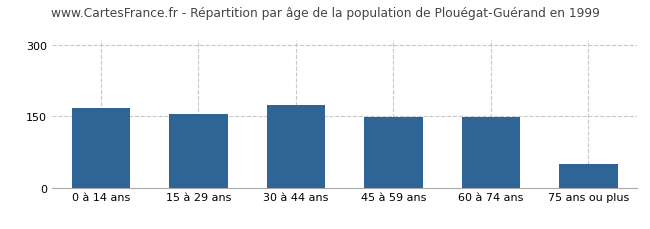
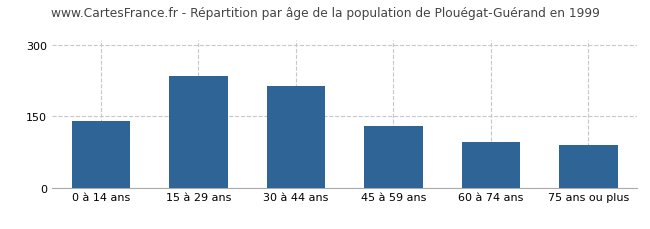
0 à 14 ans: 167 -> 140
15 à 29 ans: 155 -> 235
30 à 44 ans: 175 -> 215
45 à 59 ans: 148 -> 130
60 à 74 ans: 148 -> 95
75 ans ou plus: 50 -> 90
